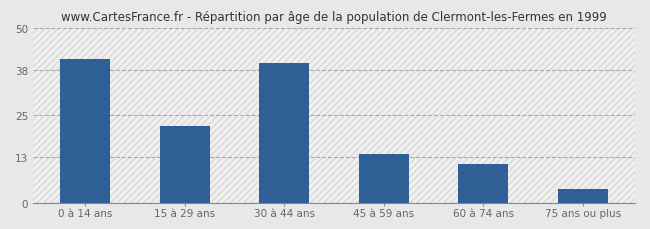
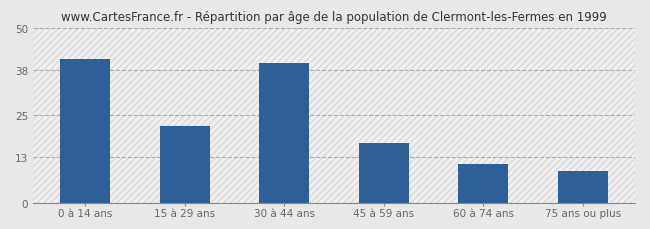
45 à 59 ans: 14 -> 17
75 ans ou plus: 4 -> 9
